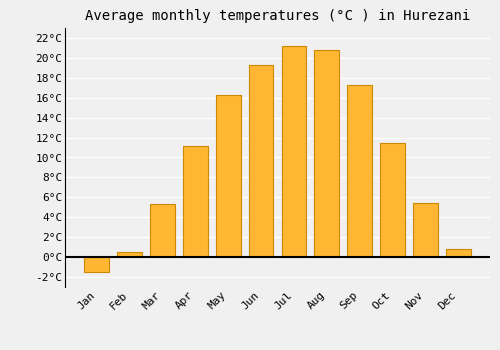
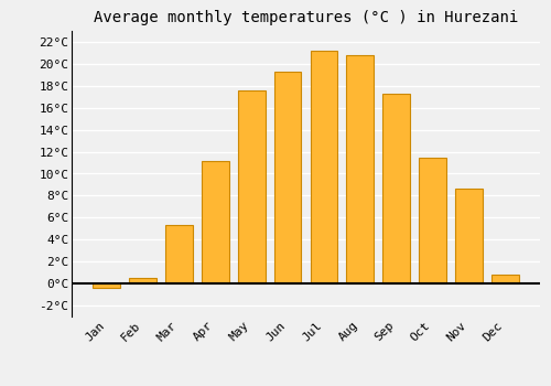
Jan: -1.5°C -> -0.4°C
May: 16.3°C -> 17.6°C
Nov: 5.4°C -> 8.6°C
